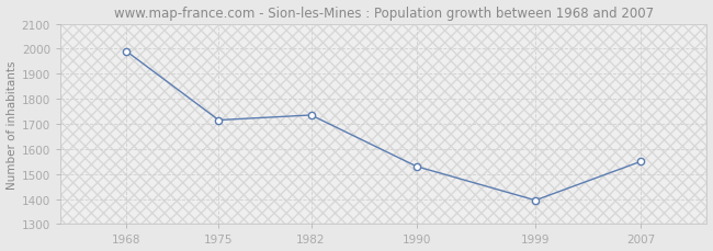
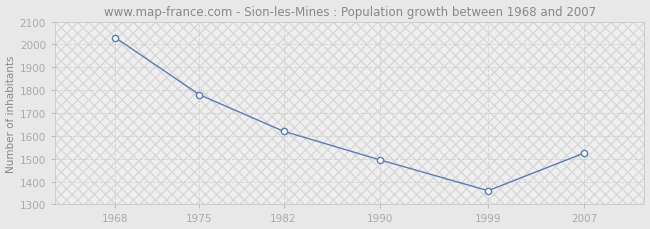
1968: 1990 -> 2030
1975: 1715 -> 1780
1982: 1735 -> 1620
1990: 1530 -> 1495
1999: 1395 -> 1360
2007: 1550 -> 1525
